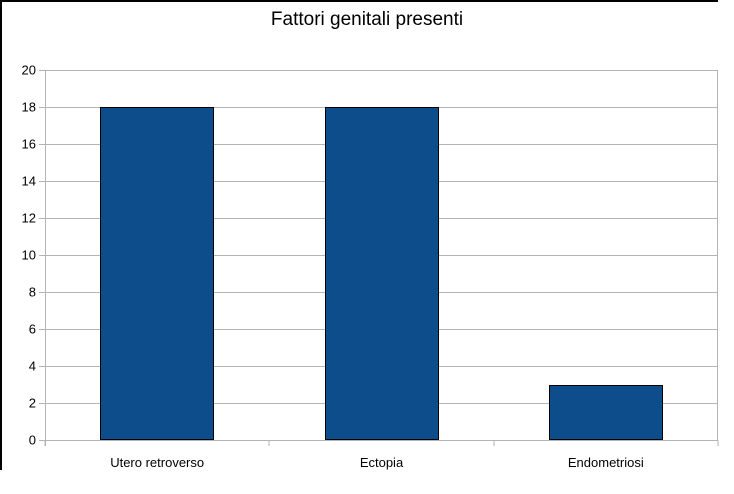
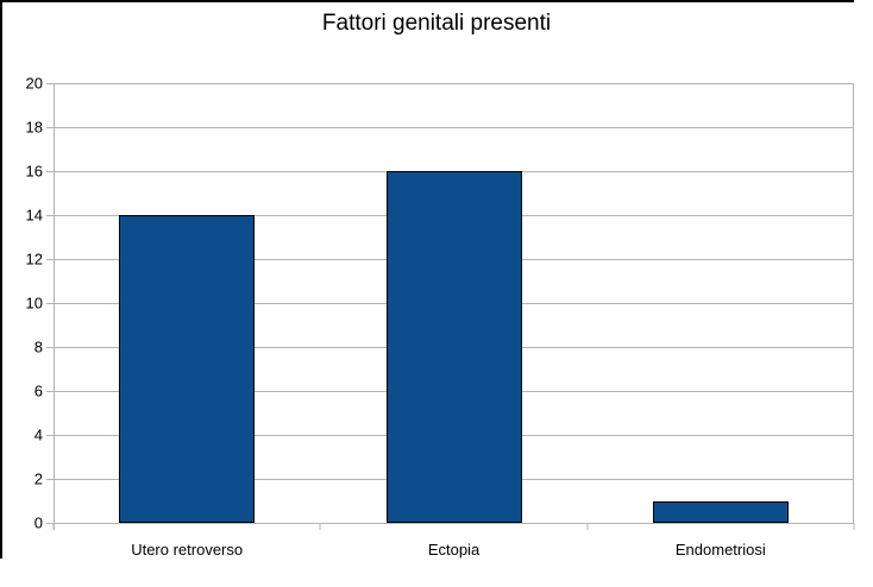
Utero retroverso: 18 -> 14
Ectopia: 18 -> 16
Endometriosi: 3 -> 1
